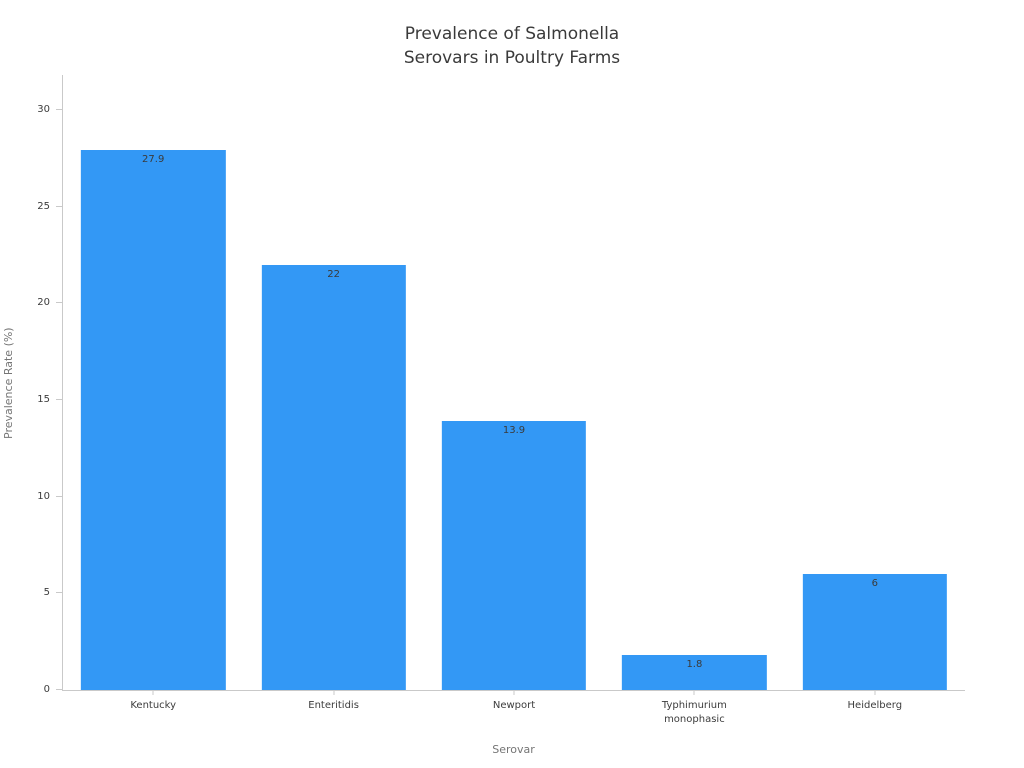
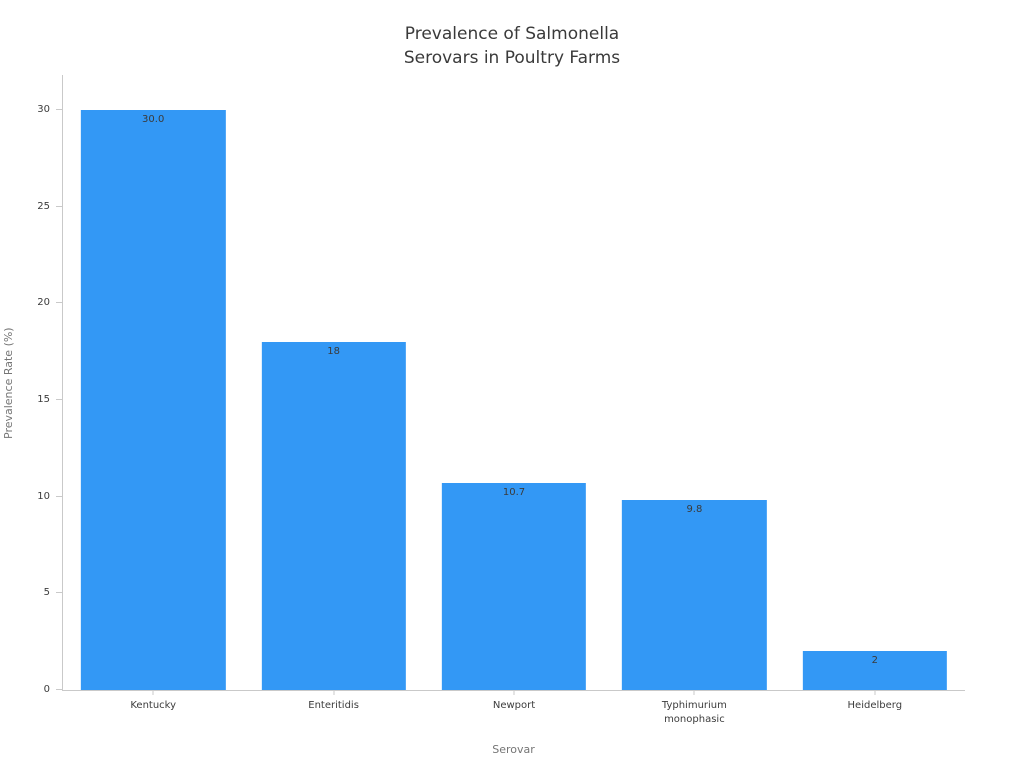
Kentucky: 27.9 -> 30.0
Enteritidis: 22 -> 18
Newport: 13.9 -> 10.7
Typhimurium monophasic: 1.8 -> 9.8
Heidelberg: 6 -> 2
